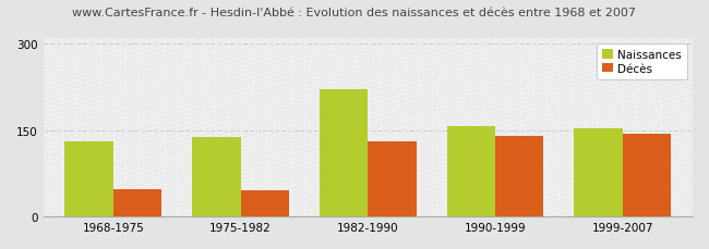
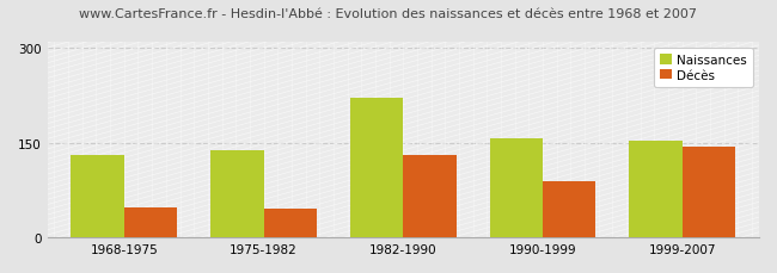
Décès/1990-1999: 140 -> 88
